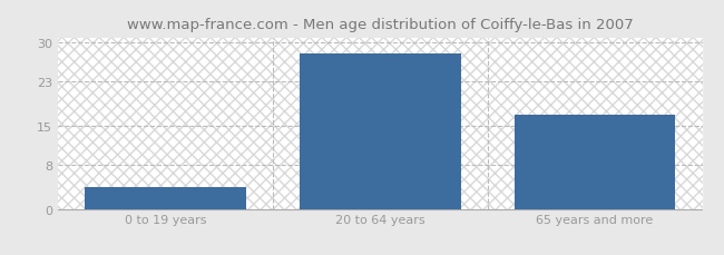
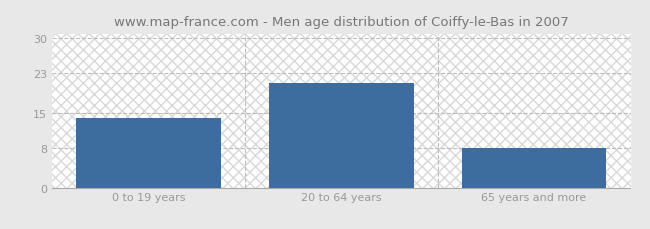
0 to 19 years: 4 -> 14
20 to 64 years: 28 -> 21
65 years and more: 17 -> 8
